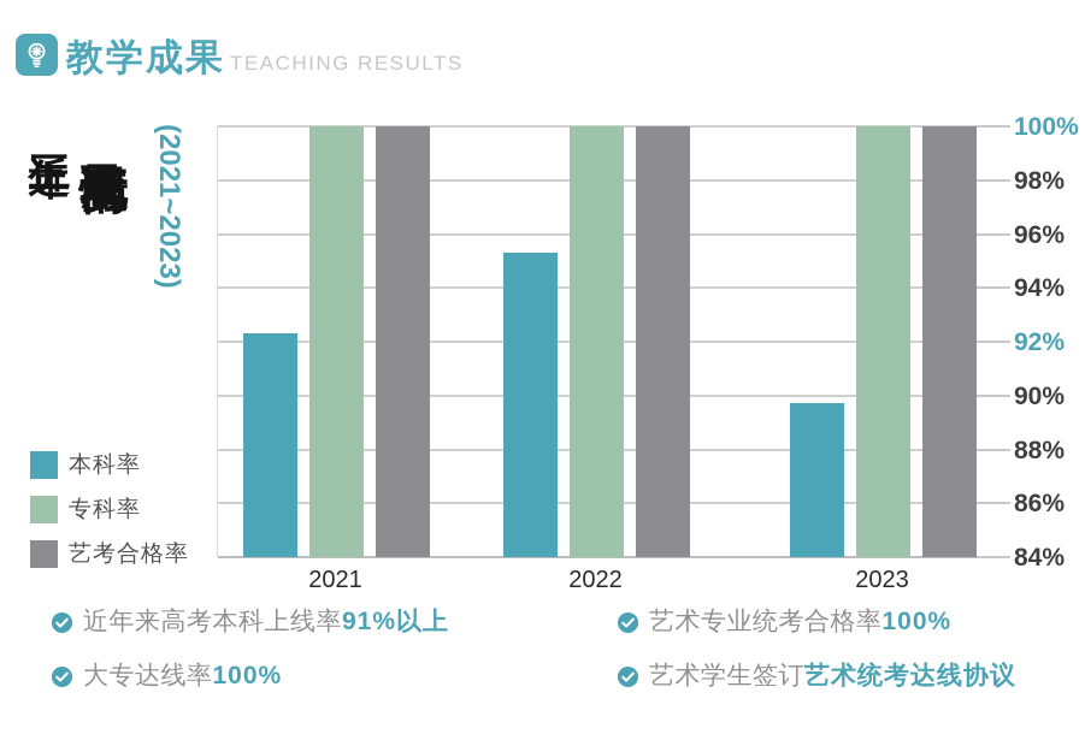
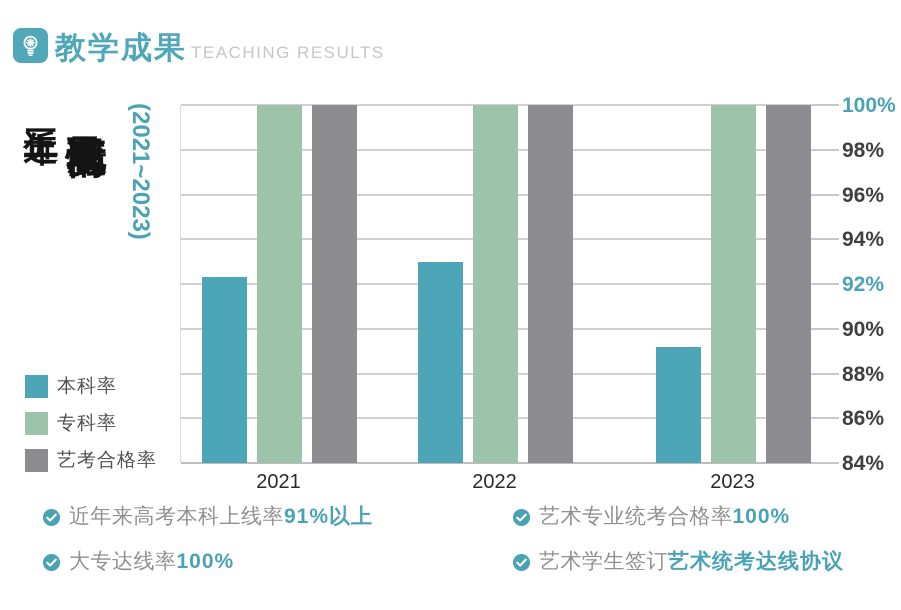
本科率/2022: 95.3% -> 93.0%
本科率/2023: 89.7% -> 89.2%
